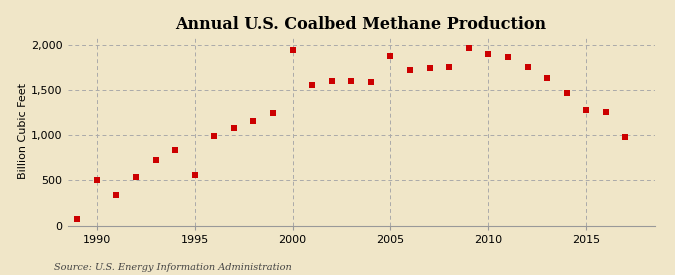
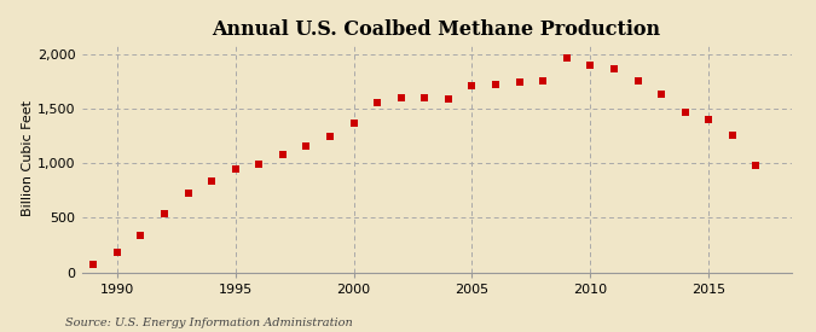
1990: 500 -> 180
1995: 560 -> 950
2000: 1,940 -> 1,370
2005: 1,880 -> 1,710
2015: 1,280 -> 1,400
